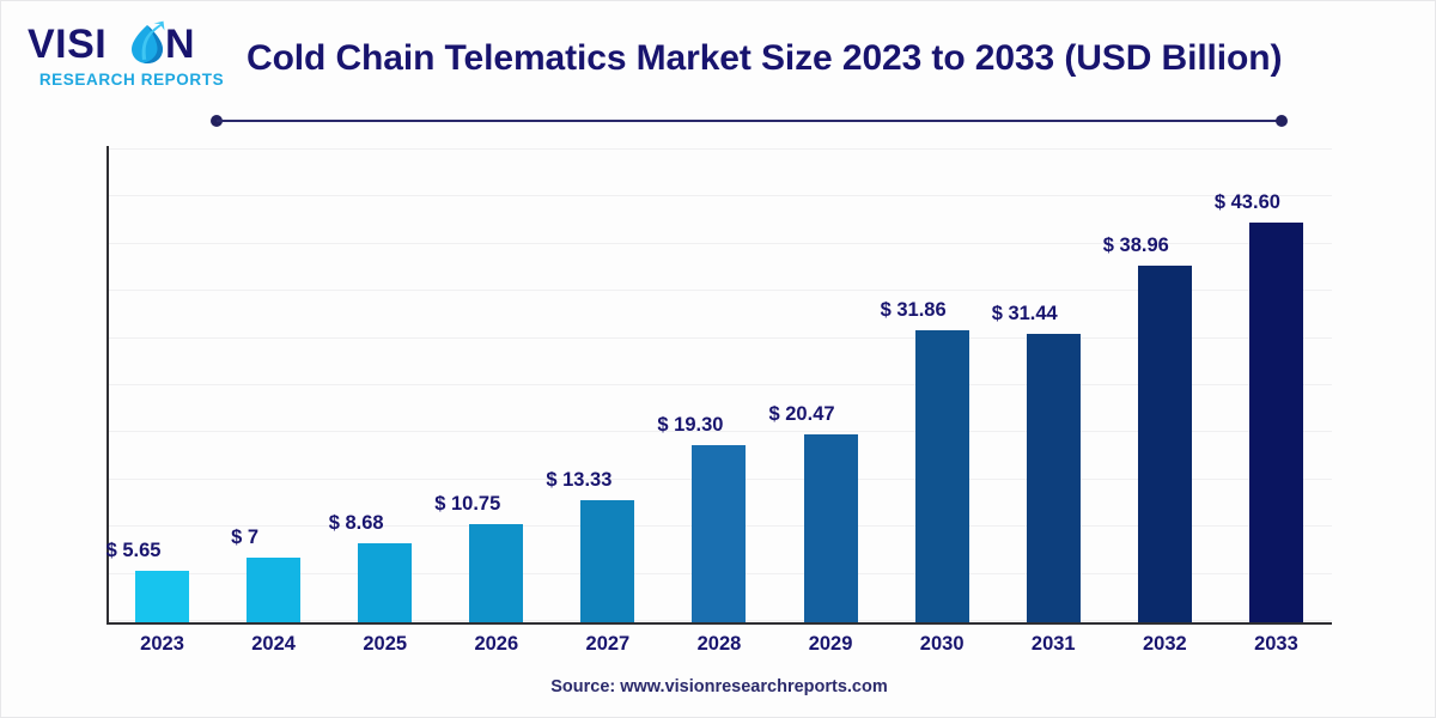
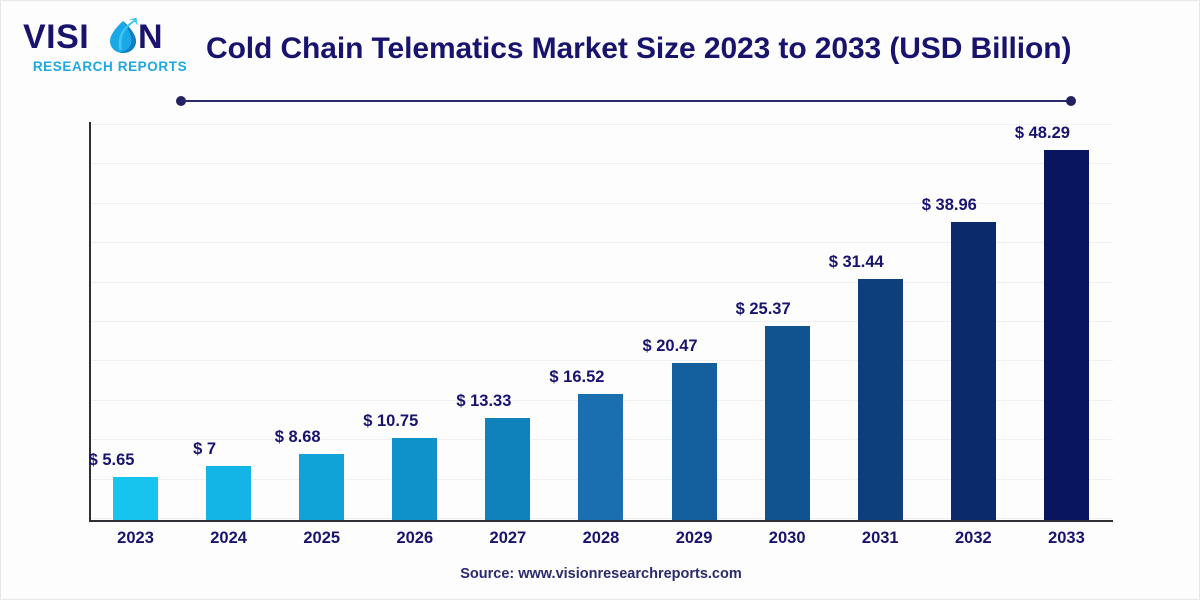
2028: 19.30 -> 16.52
2030: 31.86 -> 25.37
2033: 43.60 -> 48.29
